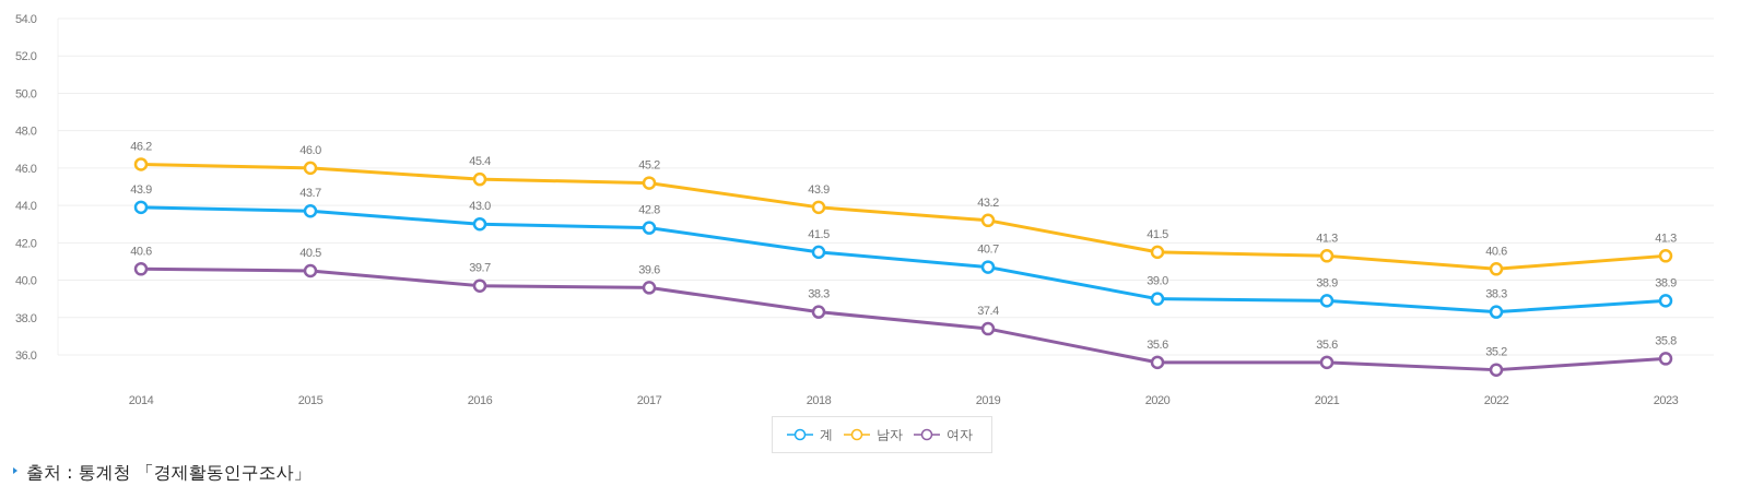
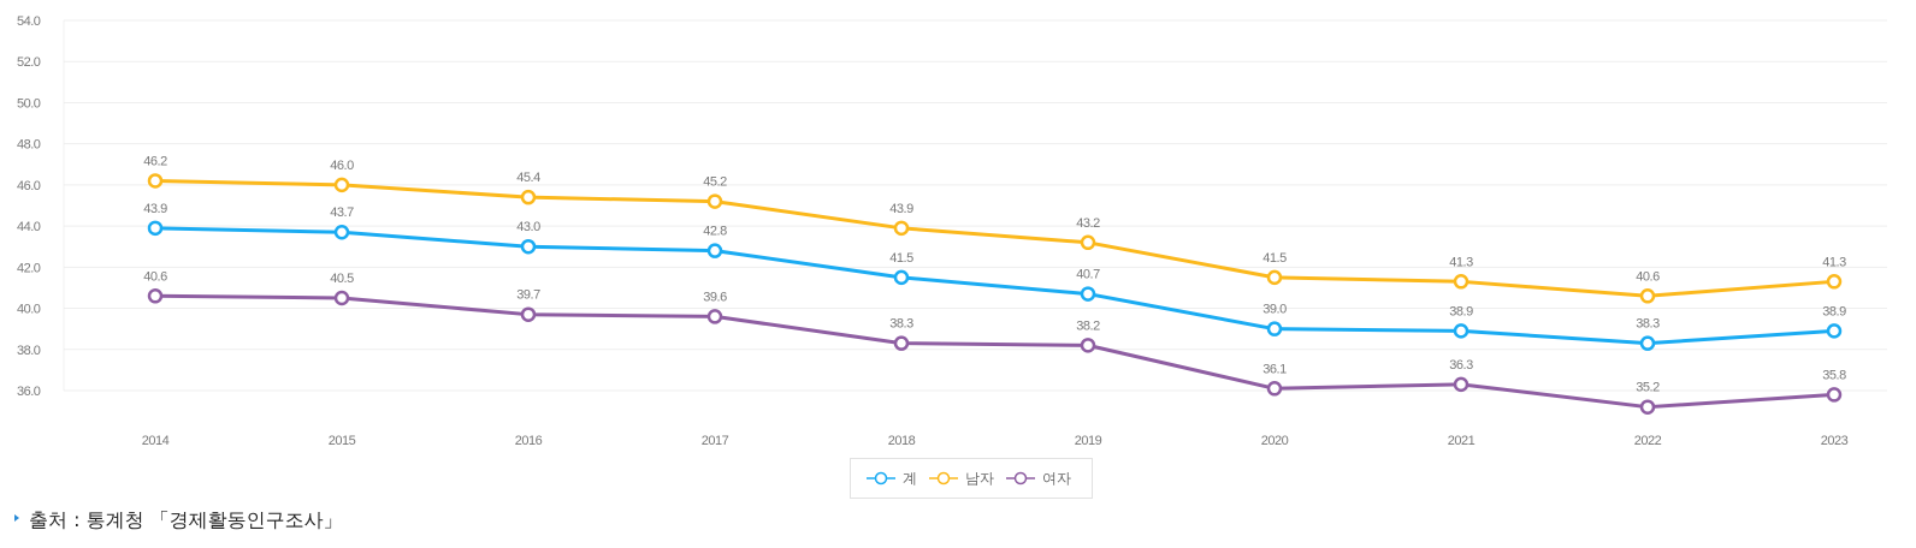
여자/2019: 37.4 -> 38.2
여자/2020: 35.6 -> 36.1
여자/2021: 35.6 -> 36.3
